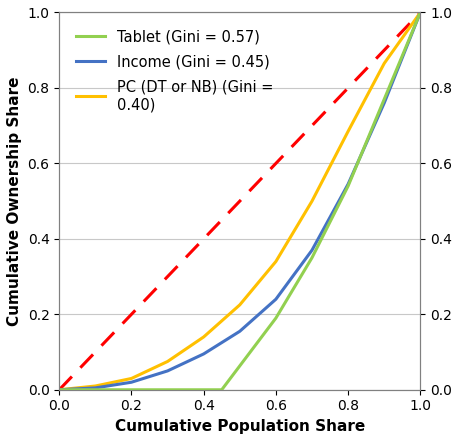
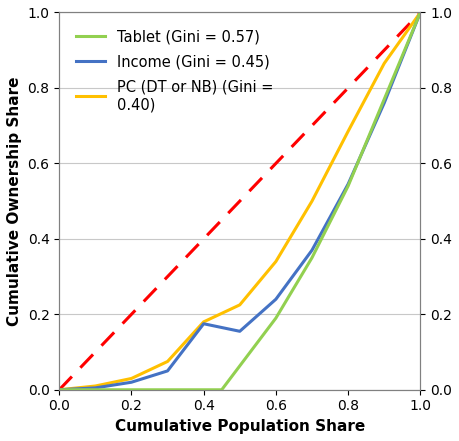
Income (Gini = 0.45)/0.4: 0.095 -> 0.175
PC (DT or NB) (Gini = 0.40)/0.4: 0.140 -> 0.180
